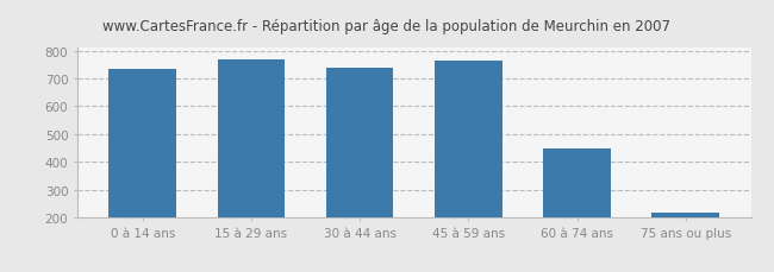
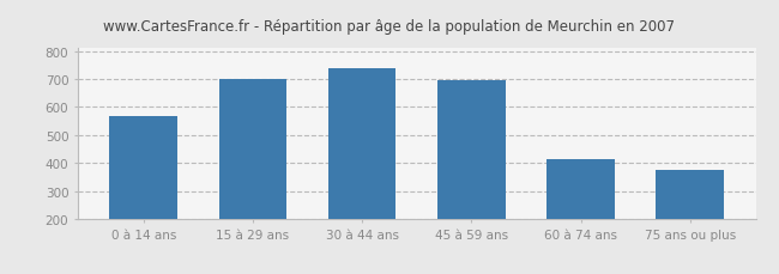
0 à 14 ans: 735 -> 570
15 à 29 ans: 770 -> 700
45 à 59 ans: 765 -> 695
60 à 74 ans: 450 -> 415
75 ans ou plus: 215 -> 375
